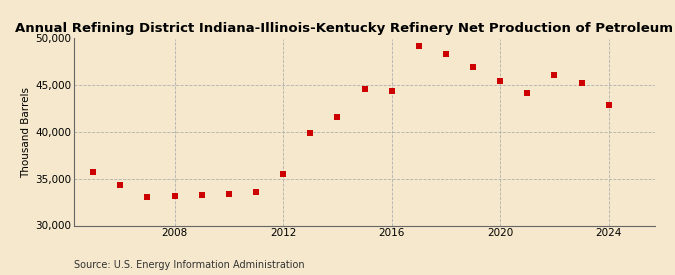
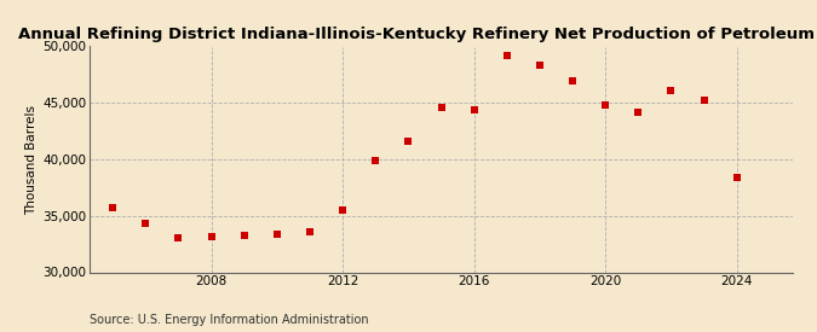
2020: 45,500 -> 44,800
2024: 42,900 -> 38,400
